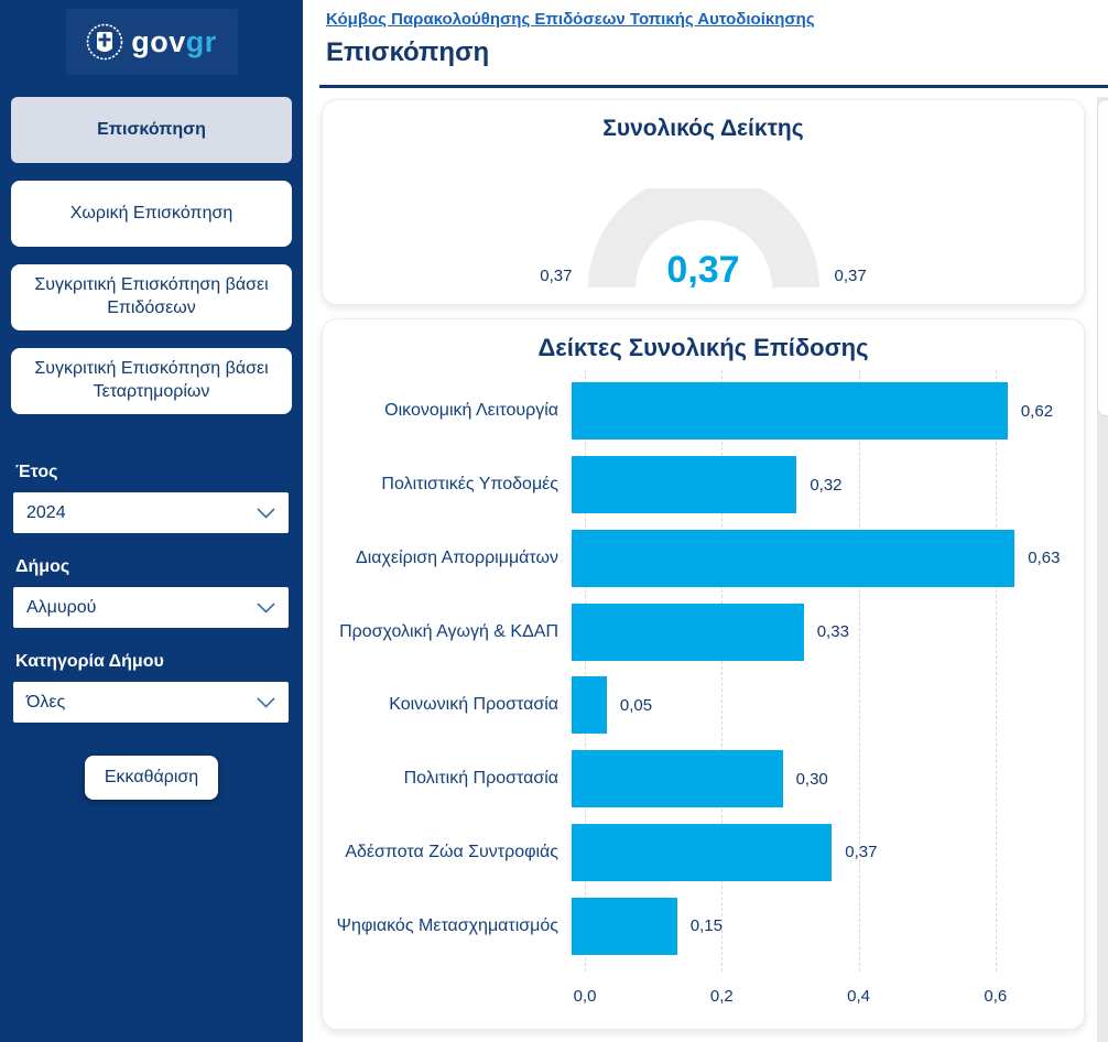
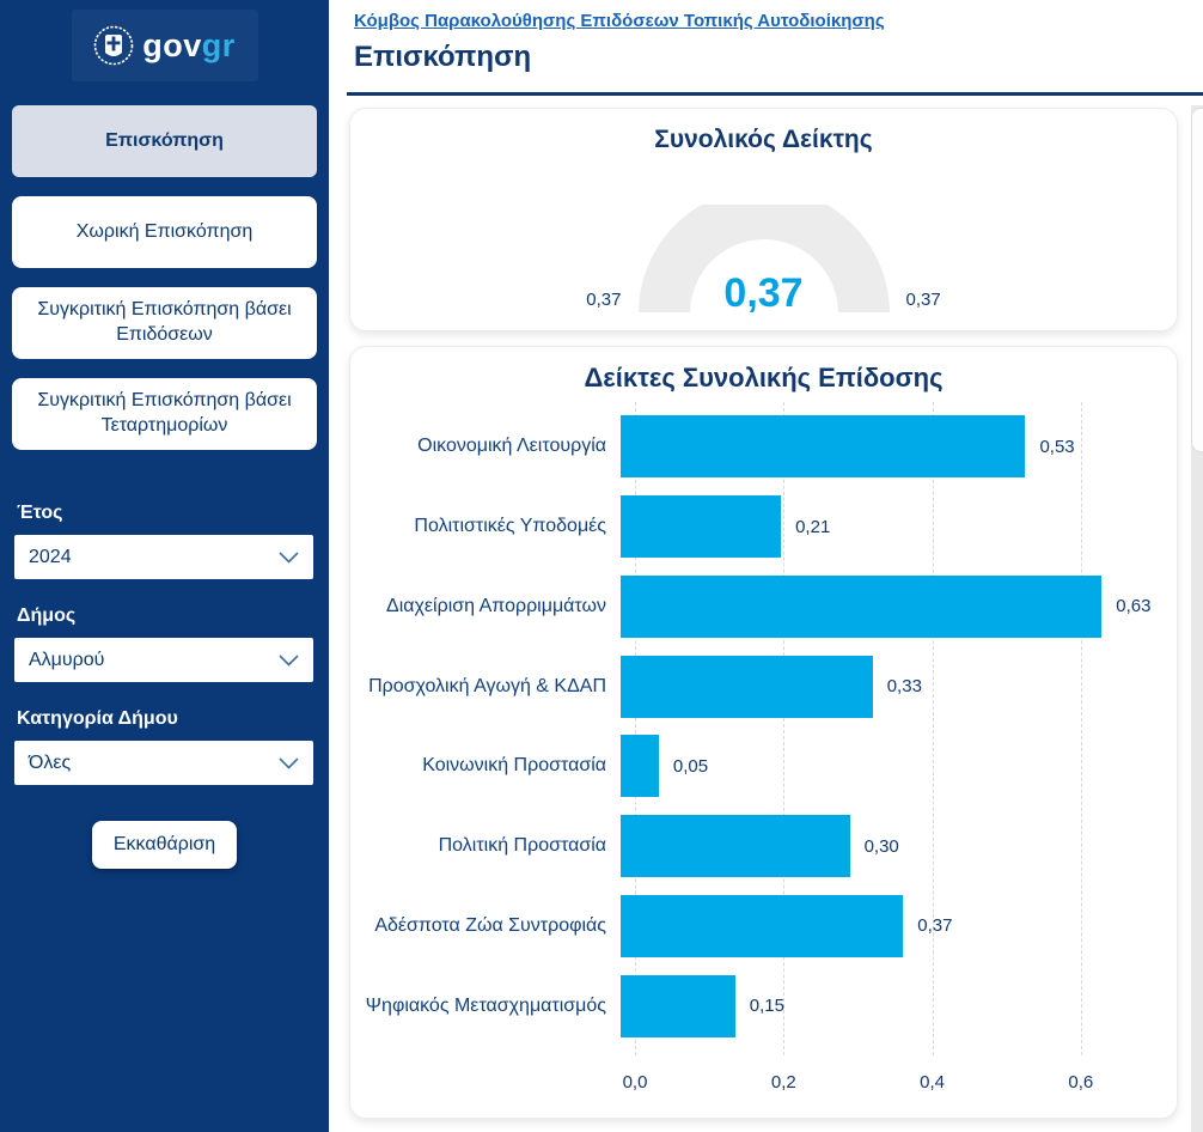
Οικονομική Λειτουργία: 0,62 -> 0,53
Πολιτιστικές Υποδομές: 0,32 -> 0,21
